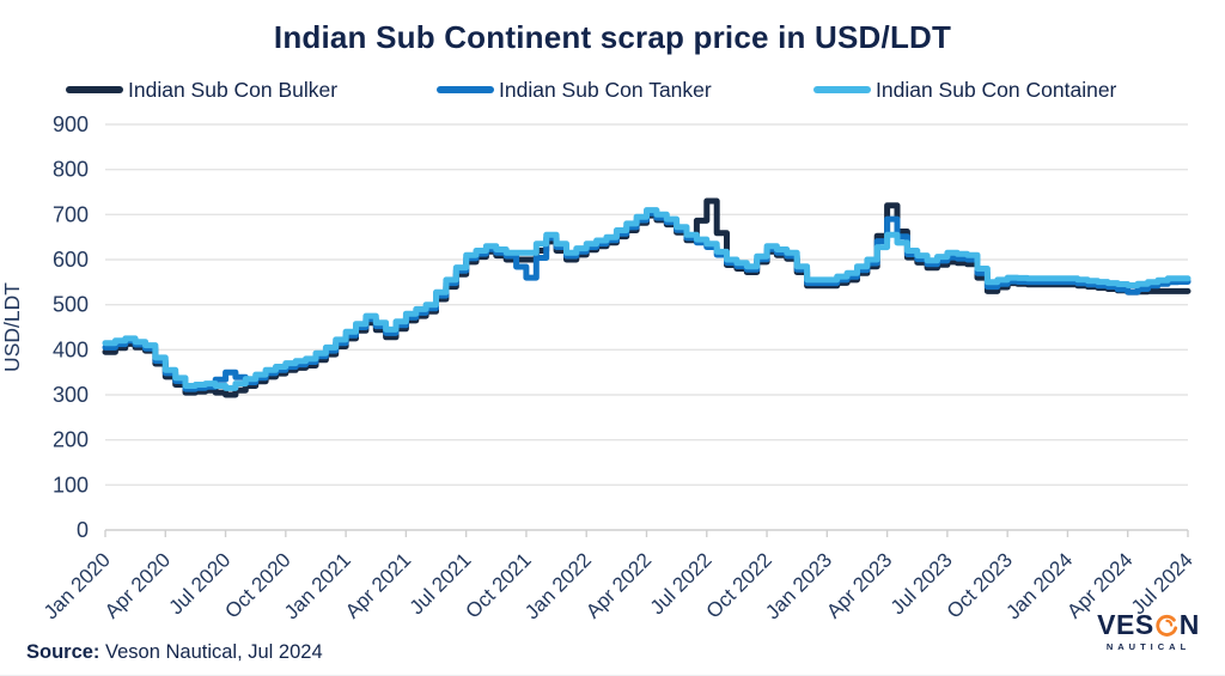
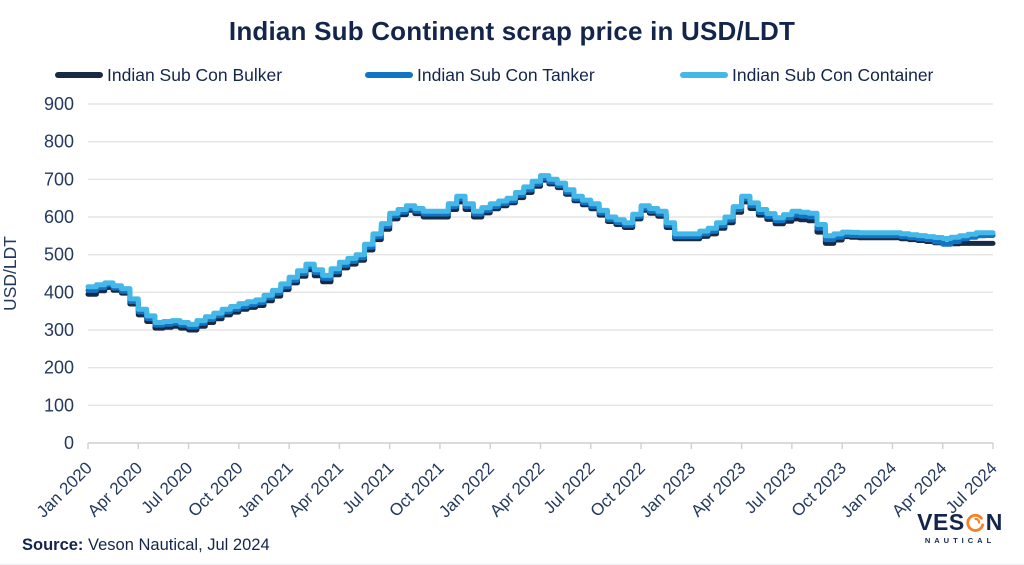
Indian Sub Con Tanker/Jul 2020: 350 -> 310
Indian Sub Con Tanker/Oct 2021: 560 -> 610
Indian Sub Con Bulker/Jul 2022: 730 -> 620
Indian Sub Con Bulker/Apr 2023: 720 -> 640
Indian Sub Con Tanker/Apr 2023: 690 -> 650
